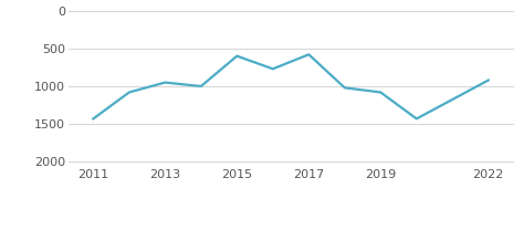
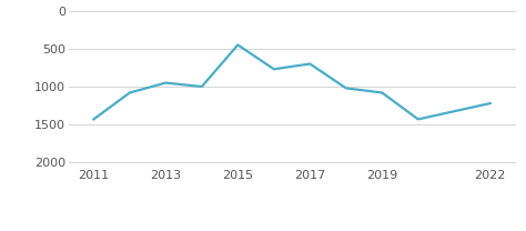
2015: 600 -> 450
2017: 580 -> 700
2022: 920 -> 1220
